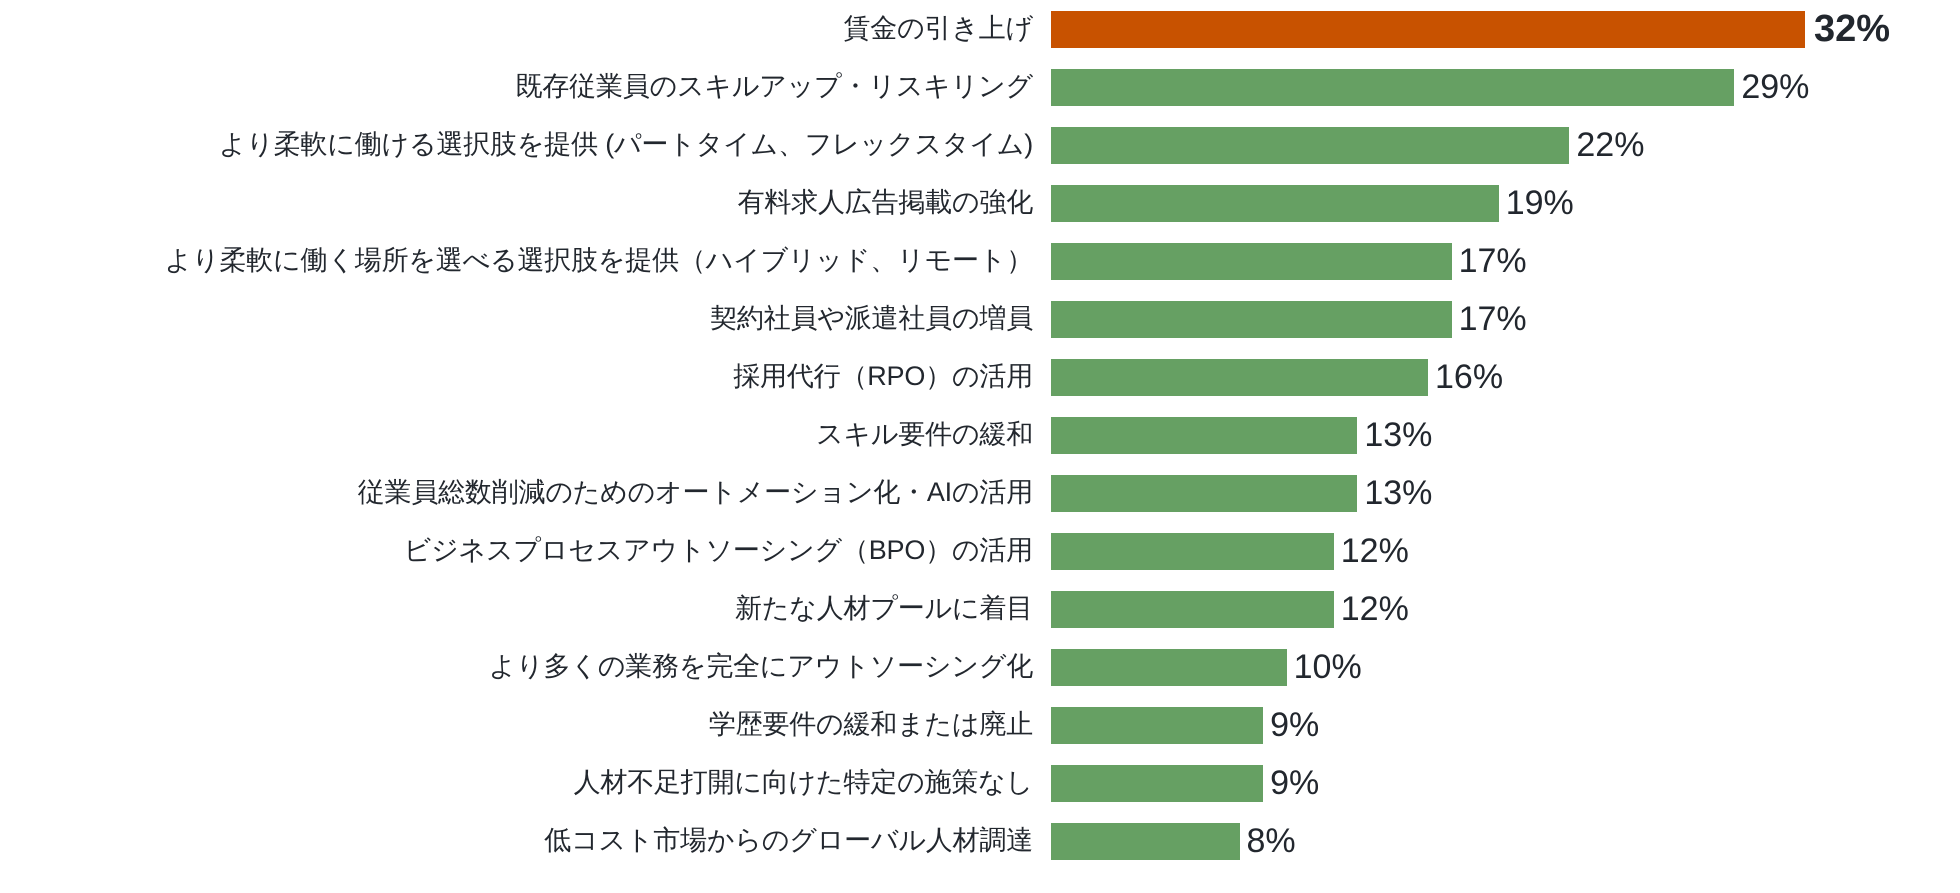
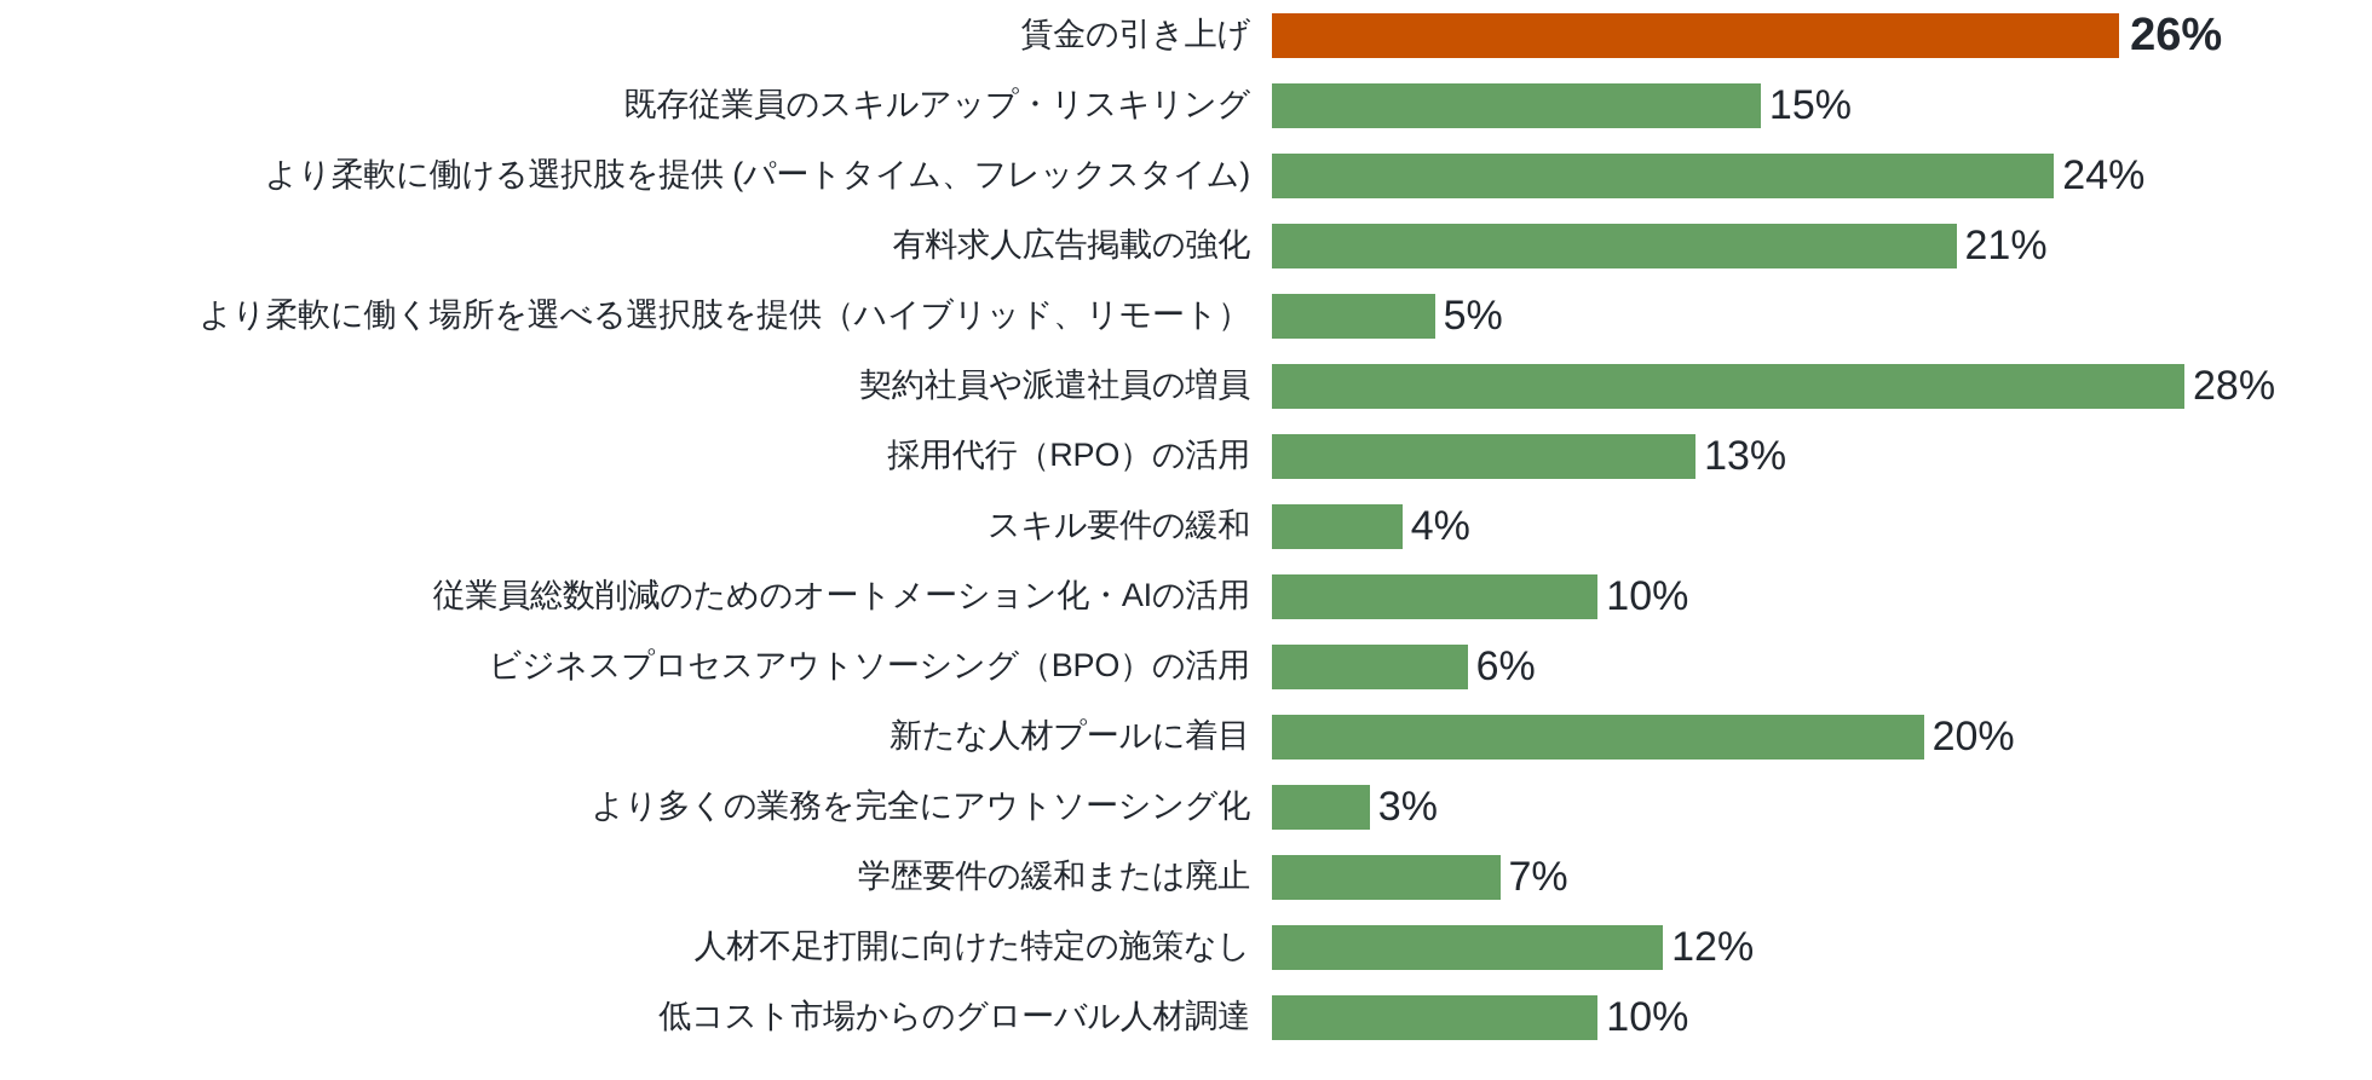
賃金の引き上げ: 32% -> 26%
既存従業員のスキルアップ・リスキリング: 29% -> 15%
より柔軟に働ける選択肢を提供 (パートタイム、フレックスタイム): 22% -> 24%
有料求人広告掲載の強化: 19% -> 21%
より柔軟に働く場所を選べる選択肢を提供（ハイブリッド、リモート）: 17% -> 5%
契約社員や派遣社員の増員: 17% -> 28%
採用代行（RPO）の活用: 16% -> 13%
スキル要件の緩和: 13% -> 4%
従業員総数削減のためのオートメーション化・AIの活用: 13% -> 10%
ビジネスプロセスアウトソーシング（BPO）の活用: 12% -> 6%
新たな人材プールに着目: 12% -> 20%
より多くの業務を完全にアウトソーシング化: 10% -> 3%
学歴要件の緩和または廃止: 9% -> 7%
人材不足打開に向けた特定の施策なし: 9% -> 12%
低コスト市場からのグローバル人材調達: 8% -> 10%
